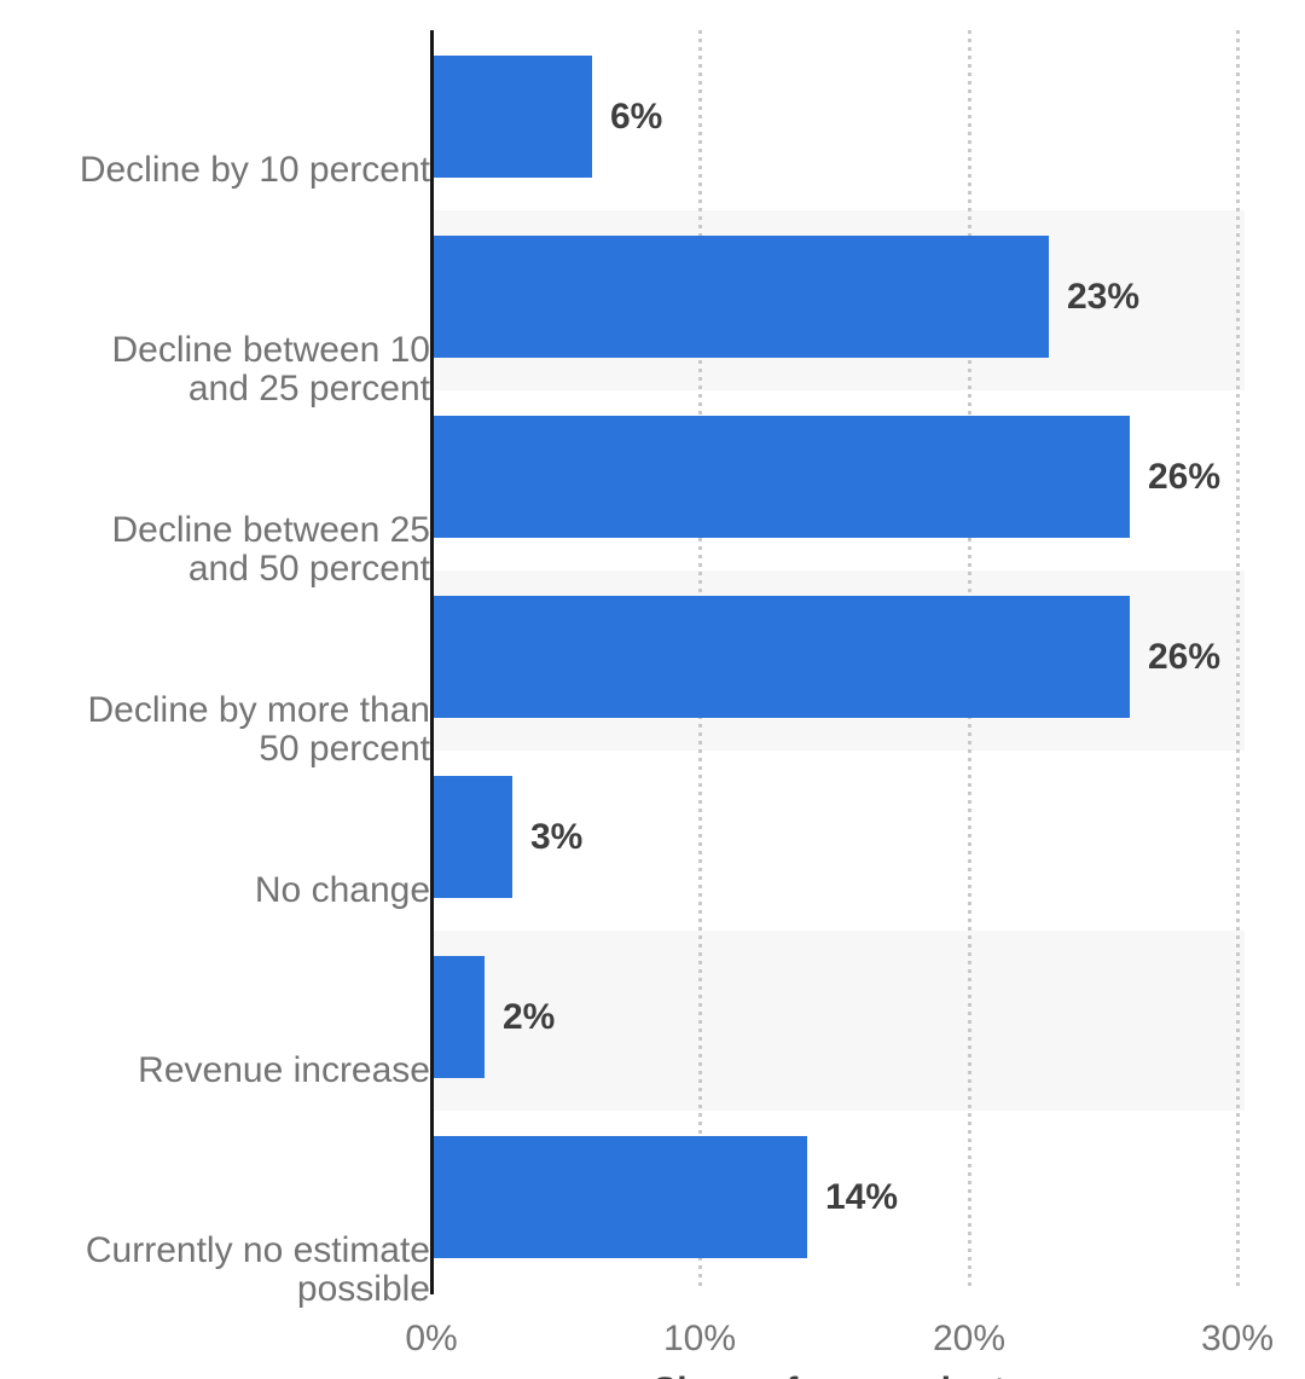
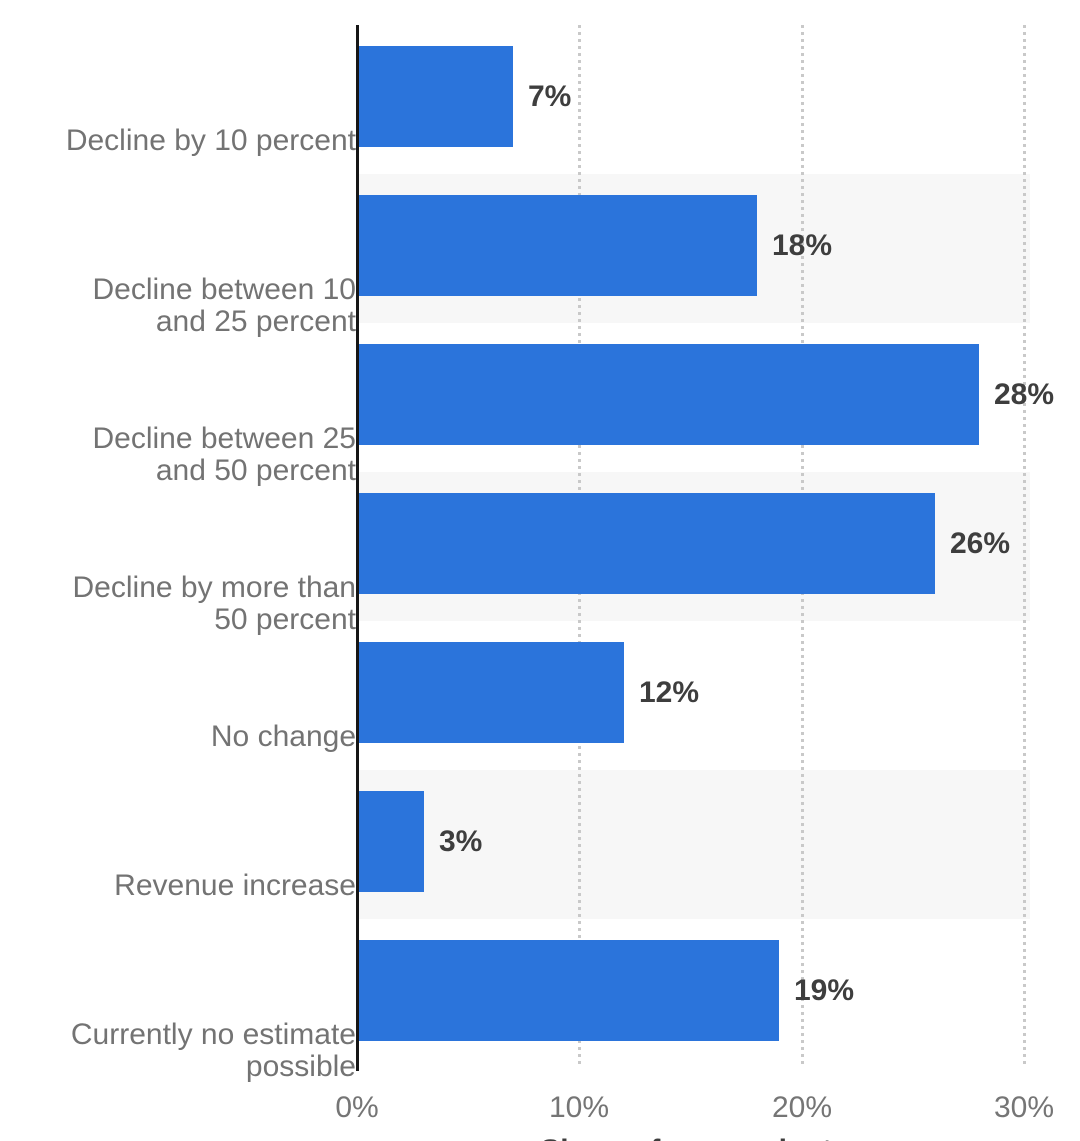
Decline by 10 percent: 6% -> 7%
Decline between 10 and 25 percent: 23% -> 18%
Decline between 25 and 50 percent: 26% -> 28%
No change: 3% -> 12%
Revenue increase: 2% -> 3%
Currently no estimate possible: 14% -> 19%
